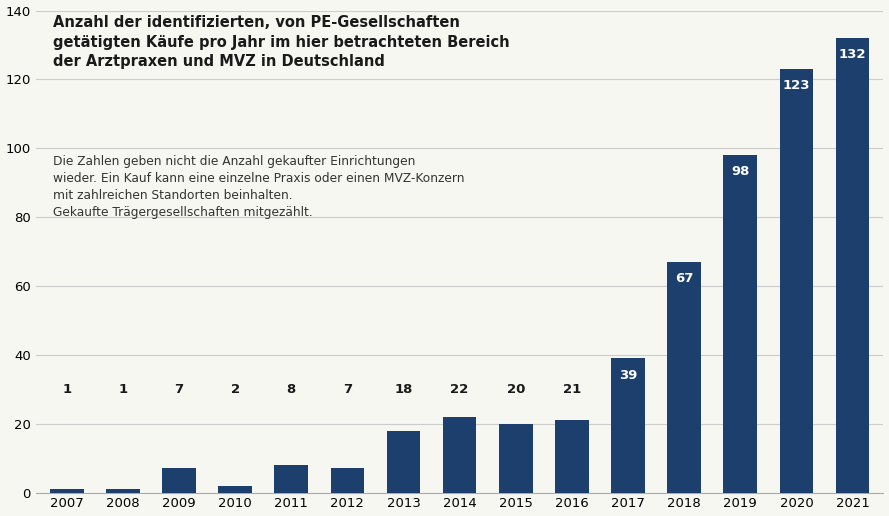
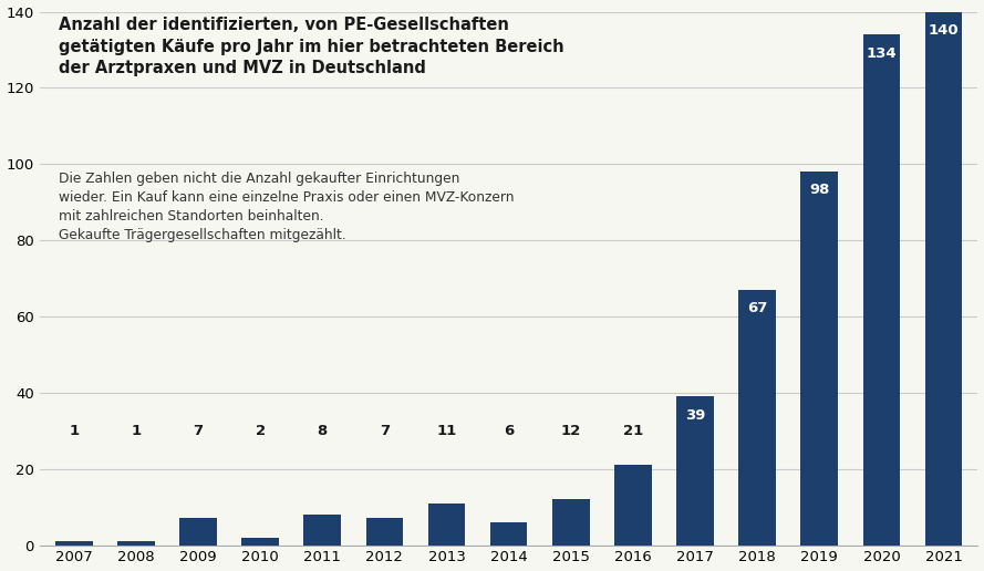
2013: 18 -> 11
2014: 22 -> 6
2015: 20 -> 12
2020: 123 -> 134
2021: 132 -> 140
